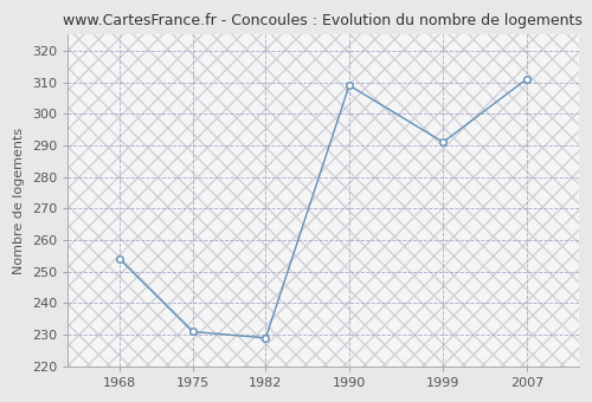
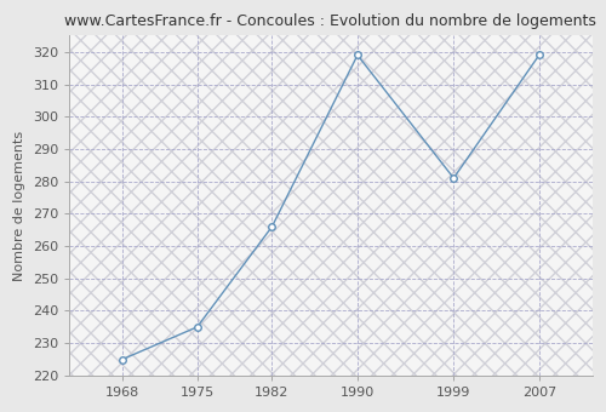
1968: 254 -> 225
1975: 231 -> 235
1982: 229 -> 266
1990: 309 -> 319
1999: 291 -> 281
2007: 311 -> 319
